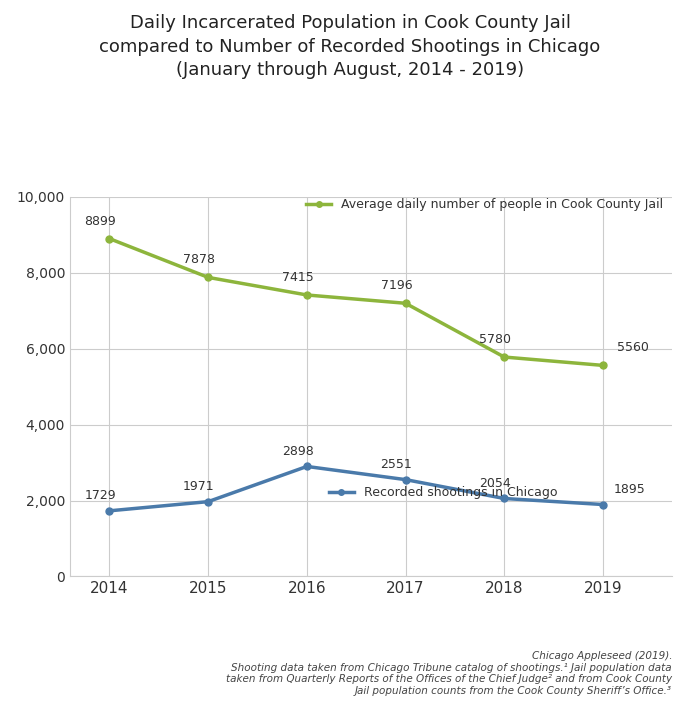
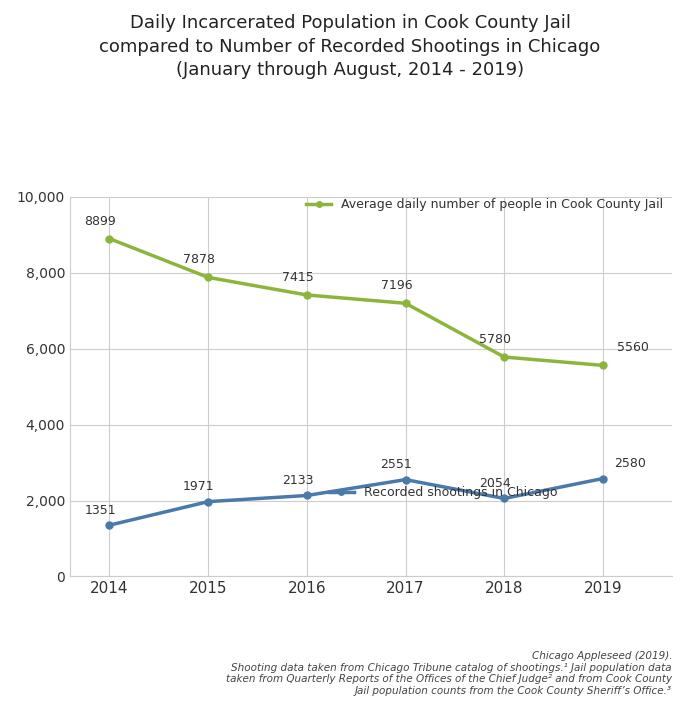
Recorded shootings in Chicago/2014: 1729 -> 1351
Recorded shootings in Chicago/2016: 2898 -> 2133
Recorded shootings in Chicago/2019: 1895 -> 2580
